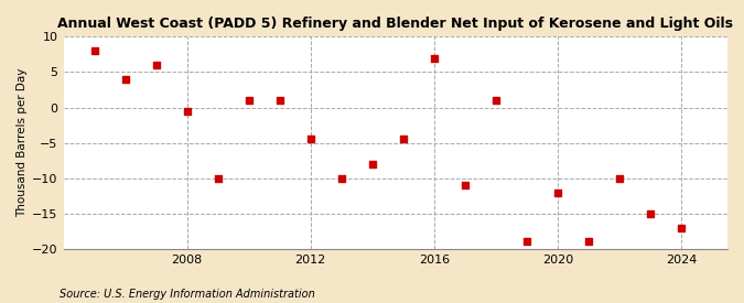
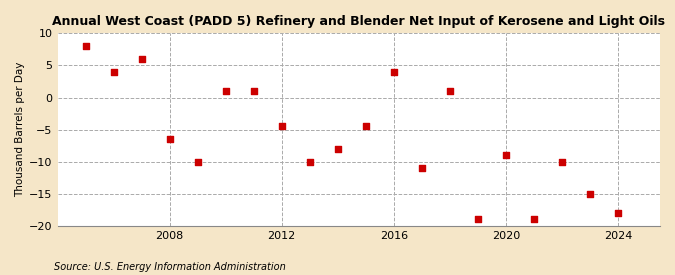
2008: -0.5 -> -6.4
2016: 7.0 -> 4.0
2020: -12.0 -> -9.0
2024: -17.0 -> -18.0
